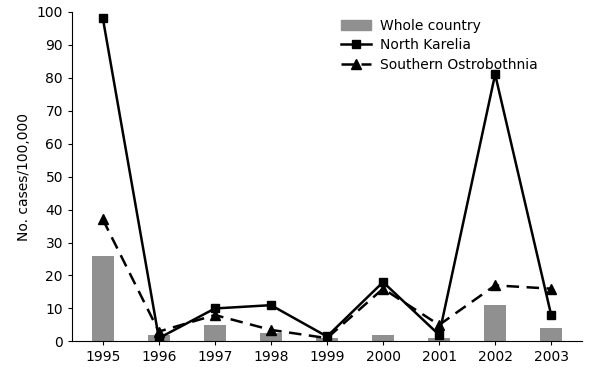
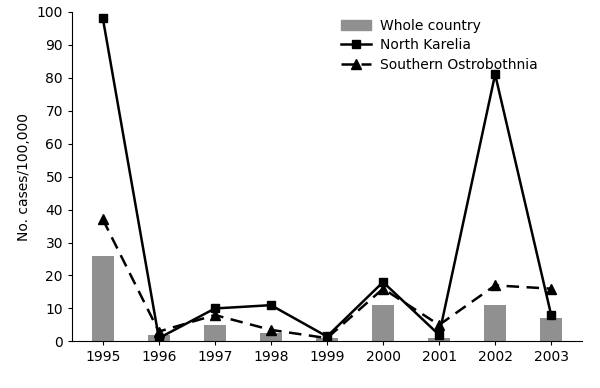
Whole country/2000: 2.0 -> 11.0
Whole country/2003: 4.0 -> 7.0
